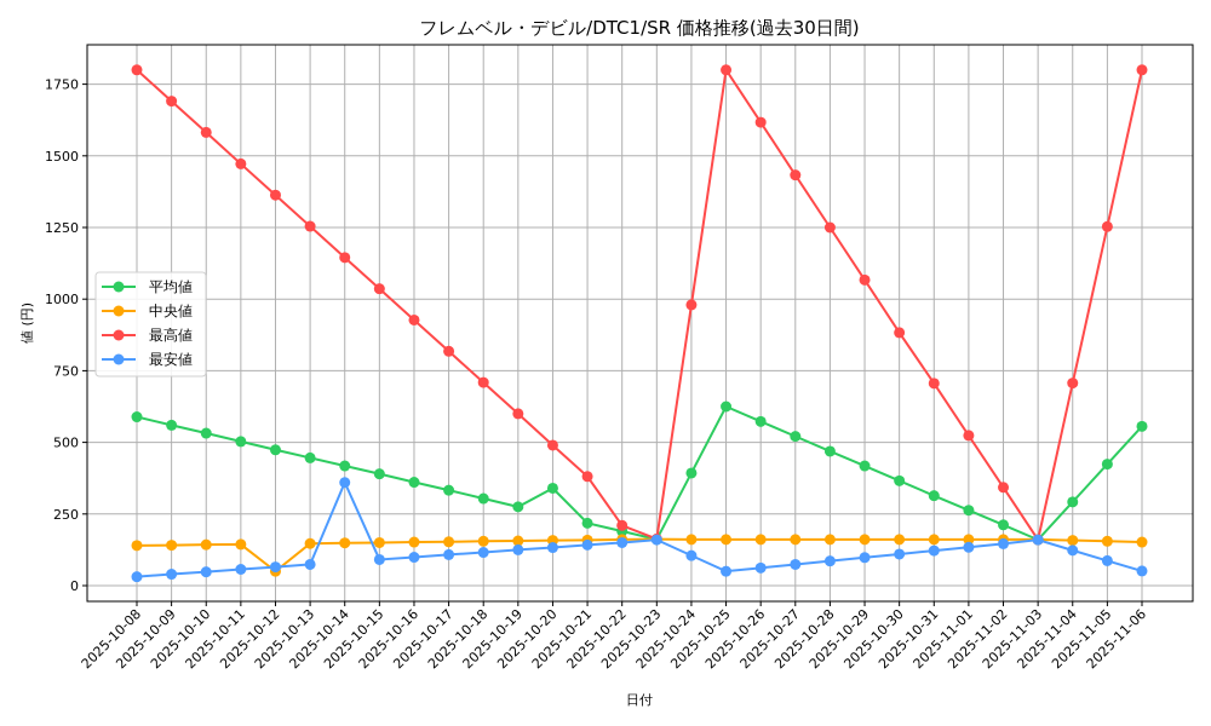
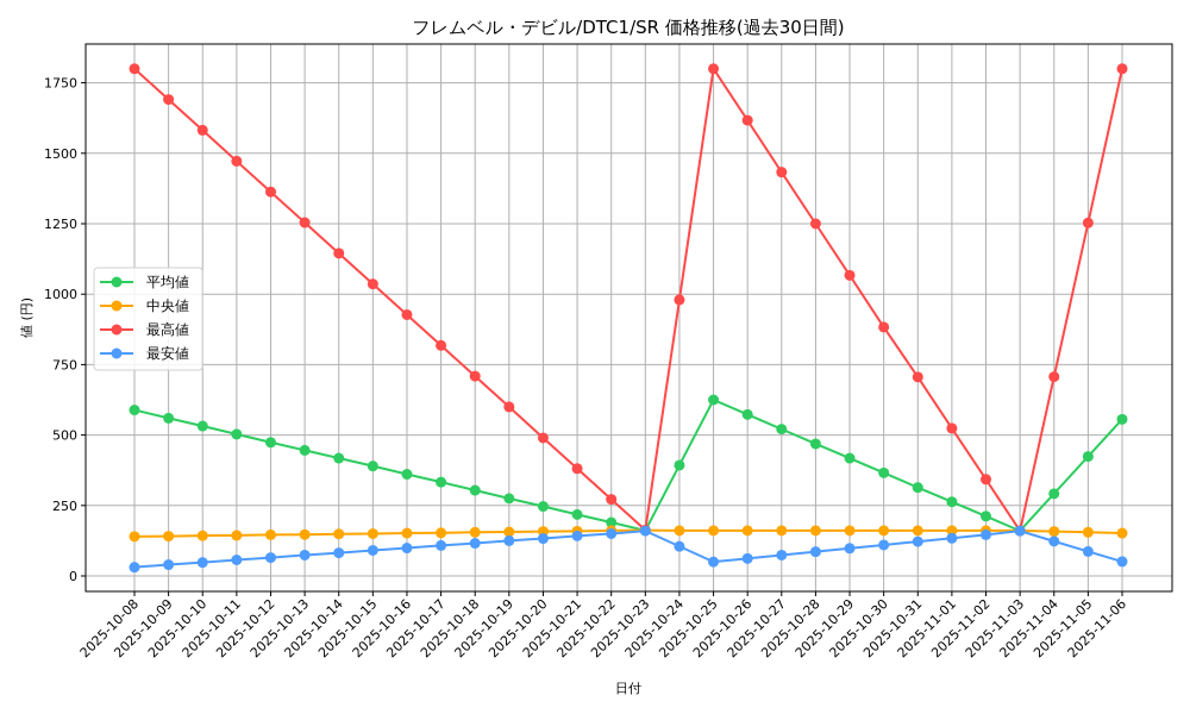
中央値/2025-10-12: 50 -> 150
最安値/2025-10-14: 360 -> 80
平均値/2025-10-20: 340 -> 250
最高値/2025-10-22: 210 -> 270
